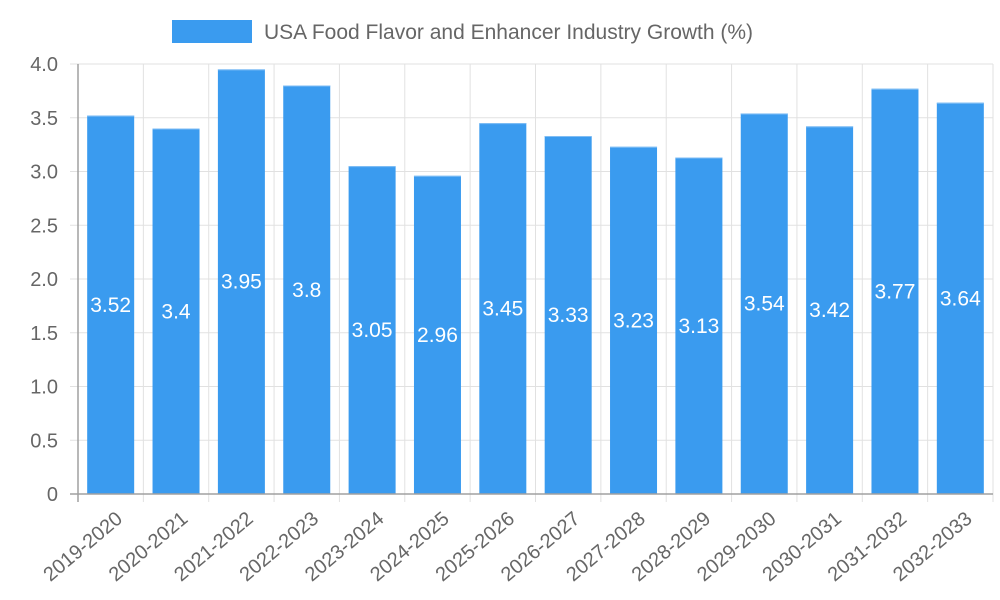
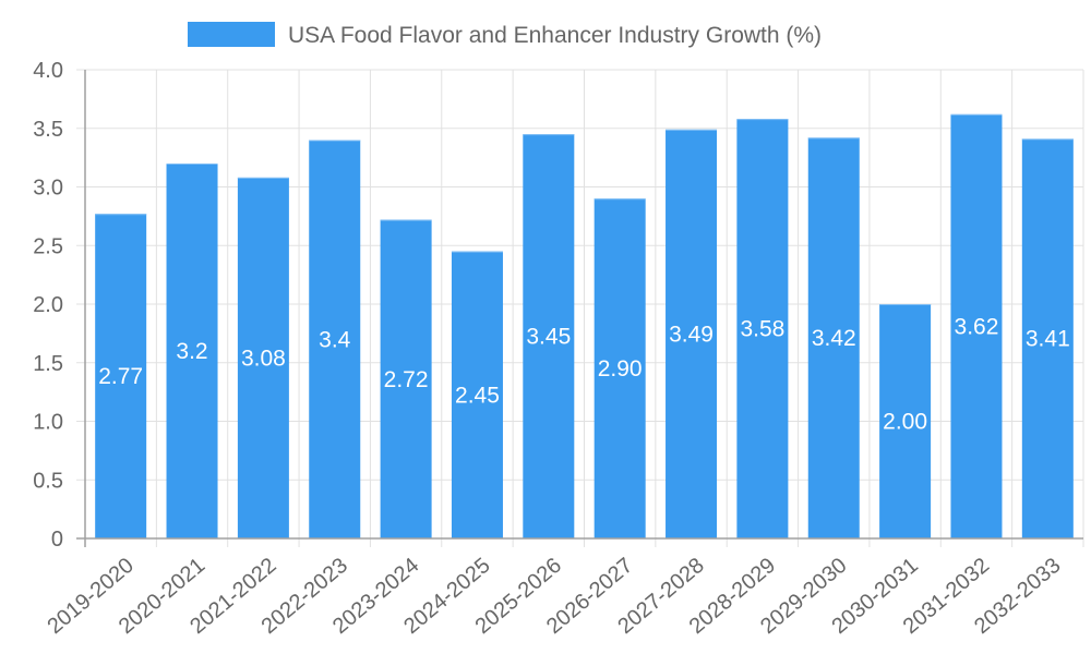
2019-2020: 3.52 -> 2.77
2020-2021: 3.4 -> 3.2
2021-2022: 3.95 -> 3.08
2022-2023: 3.8 -> 3.4
2023-2024: 3.05 -> 2.72
2024-2025: 2.96 -> 2.45
2026-2027: 3.33 -> 2.90
2027-2028: 3.23 -> 3.49
2028-2029: 3.13 -> 3.58
2029-2030: 3.54 -> 3.42
2030-2031: 3.42 -> 2.00
2031-2032: 3.77 -> 3.62
2032-2033: 3.64 -> 3.41
